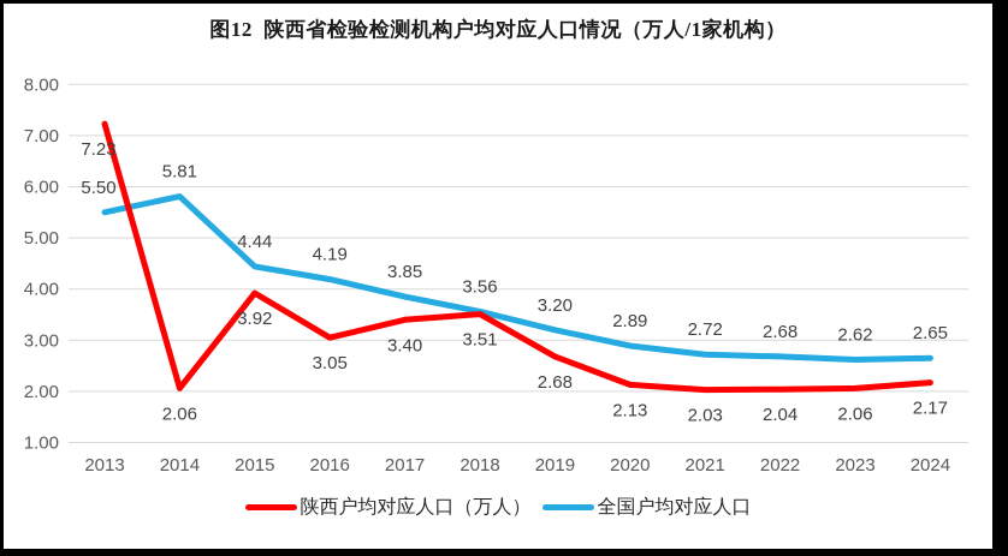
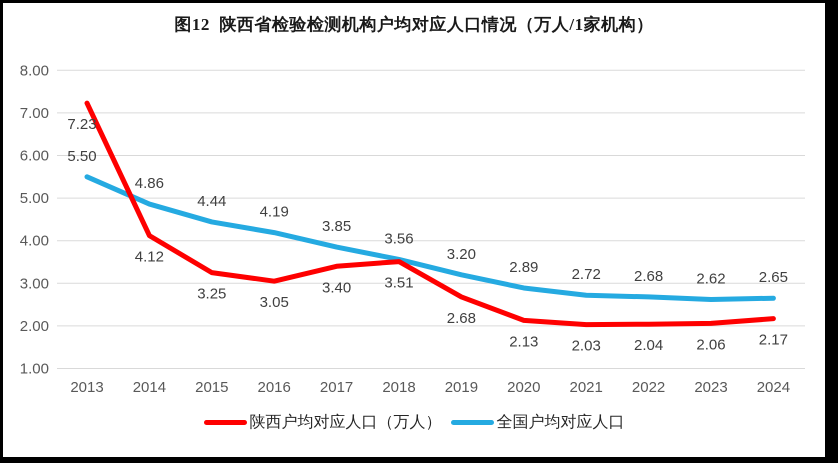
陕西户均对应人口（万人）/2014: 2.06 -> 4.12
全国户均对应人口/2014: 5.81 -> 4.86
陕西户均对应人口（万人）/2015: 3.92 -> 3.25
